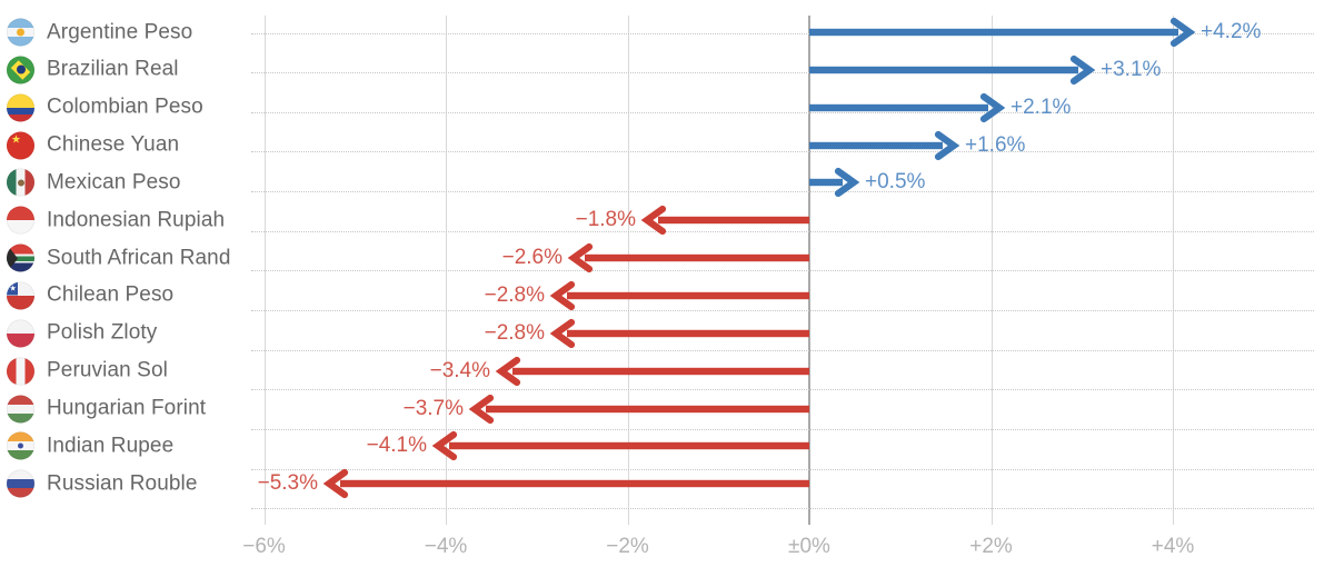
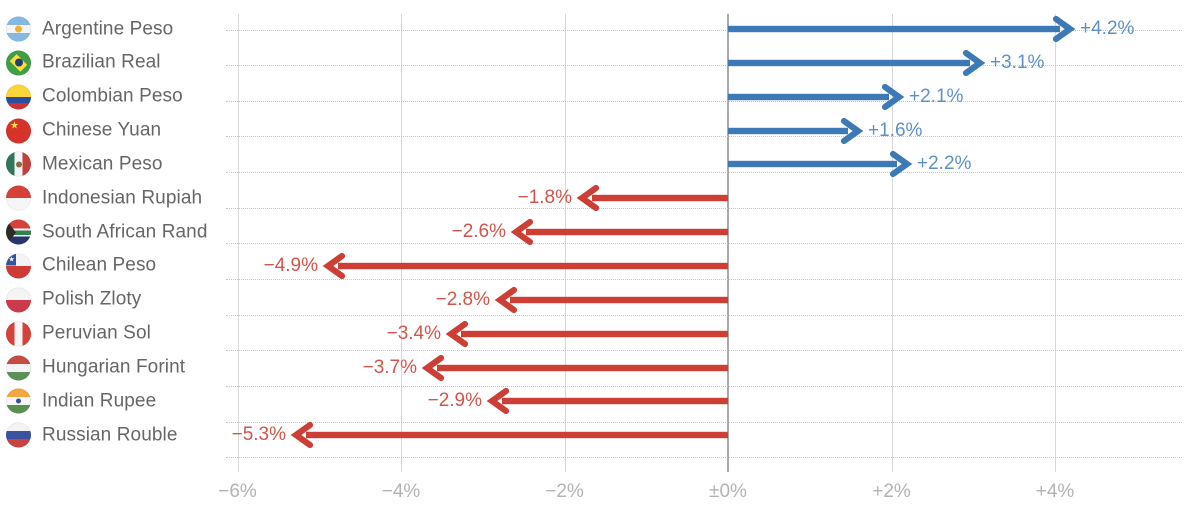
Mexican Peso: +0.5% -> +2.2%
Chilean Peso: −2.8% -> −4.9%
Indian Rupee: −4.1% -> −2.9%
